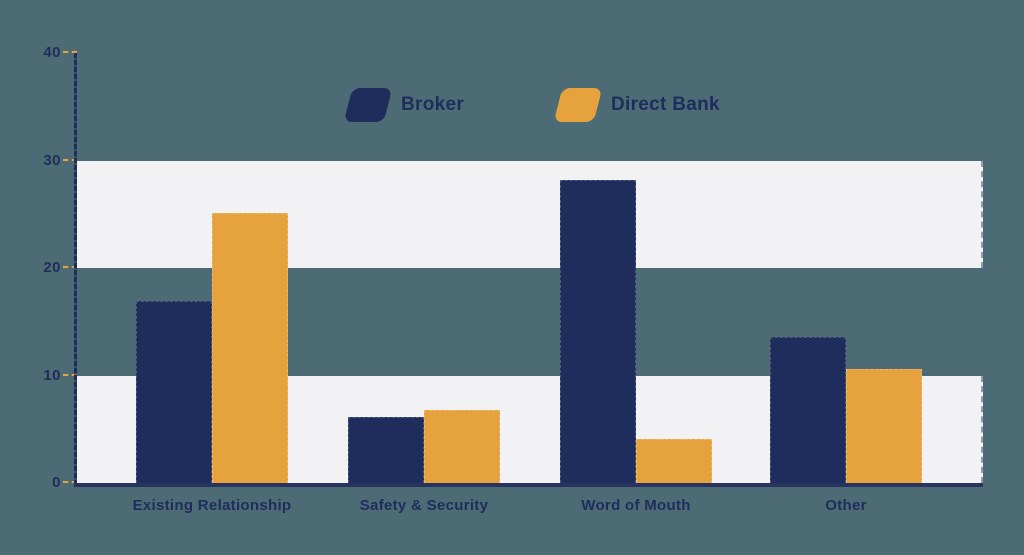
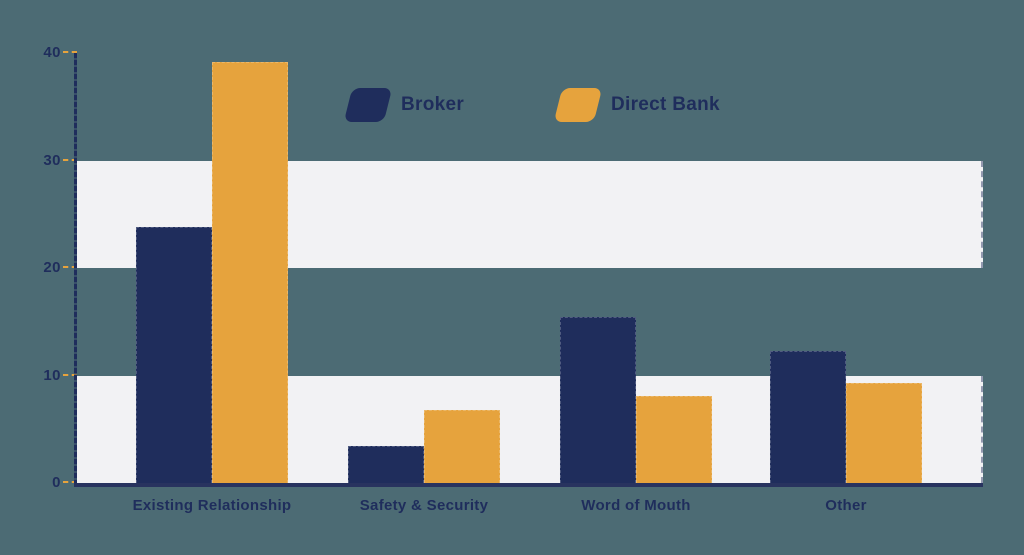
Broker/Existing Relationship: 16.9 -> 23.8
Direct Bank/Existing Relationship: 25.1 -> 39.2
Broker/Safety & Security: 6.1 -> 3.4
Broker/Word of Mouth: 28.2 -> 15.4
Direct Bank/Word of Mouth: 4.1 -> 8.1
Broker/Other: 13.6 -> 12.3
Direct Bank/Other: 10.6 -> 9.3
